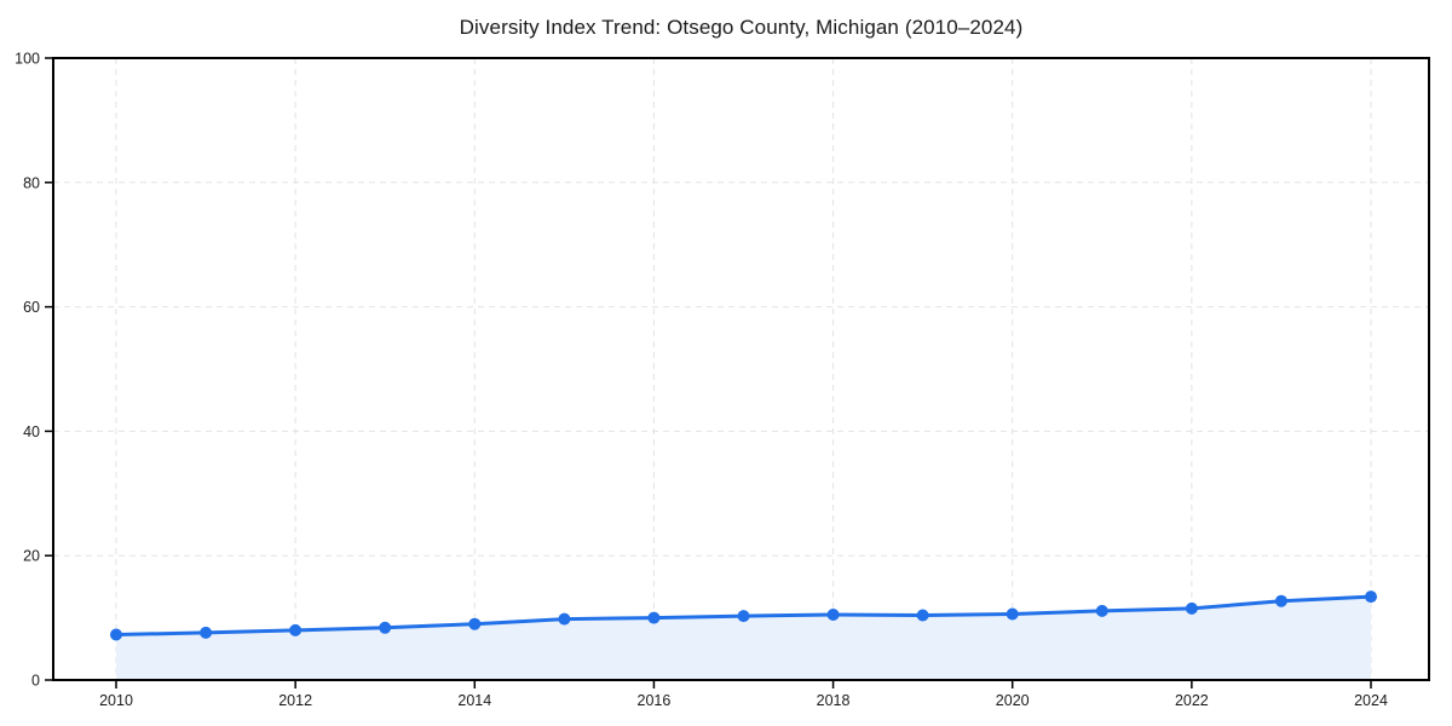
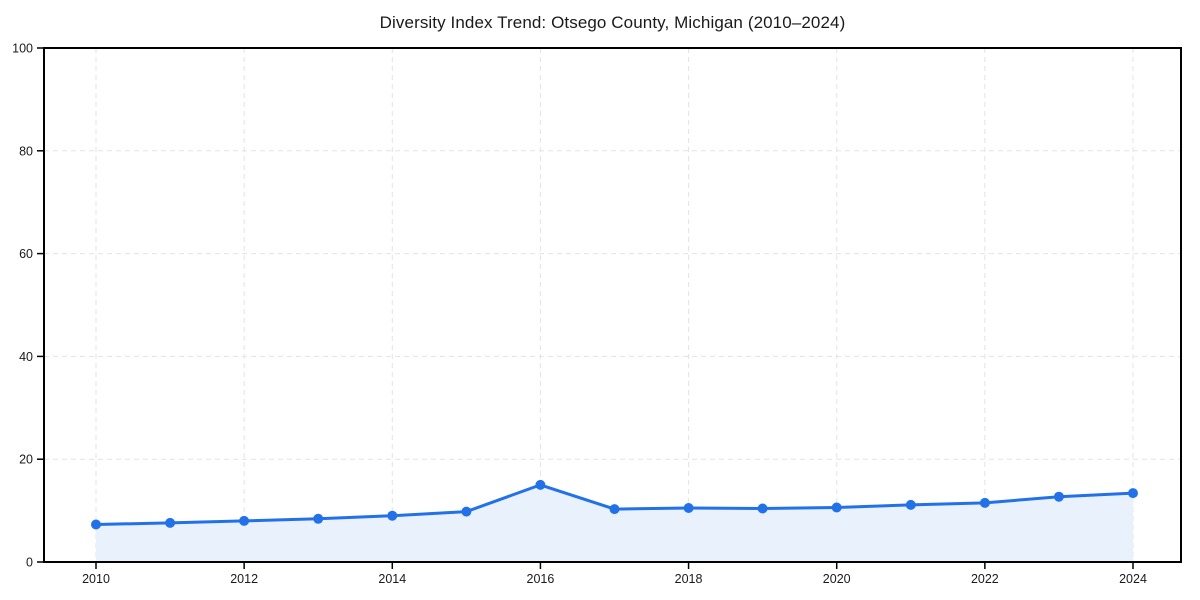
2016: 10 -> 15
